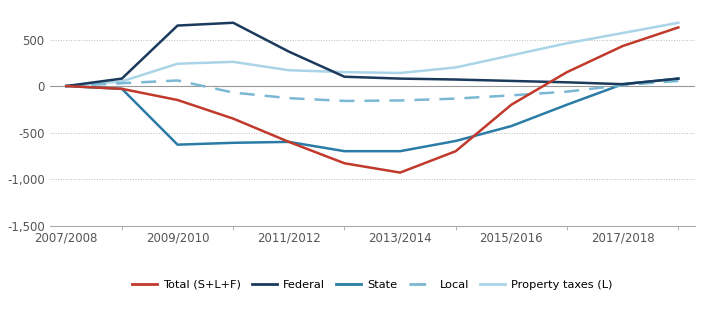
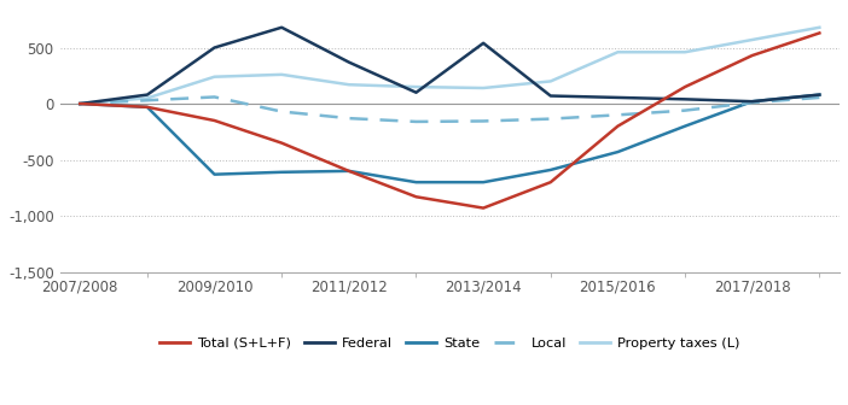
Federal/2009/2010: 650 -> 500
Federal/2013/2014: 80 -> 540
Property taxes (L)/2015/2016: 330 -> 460
